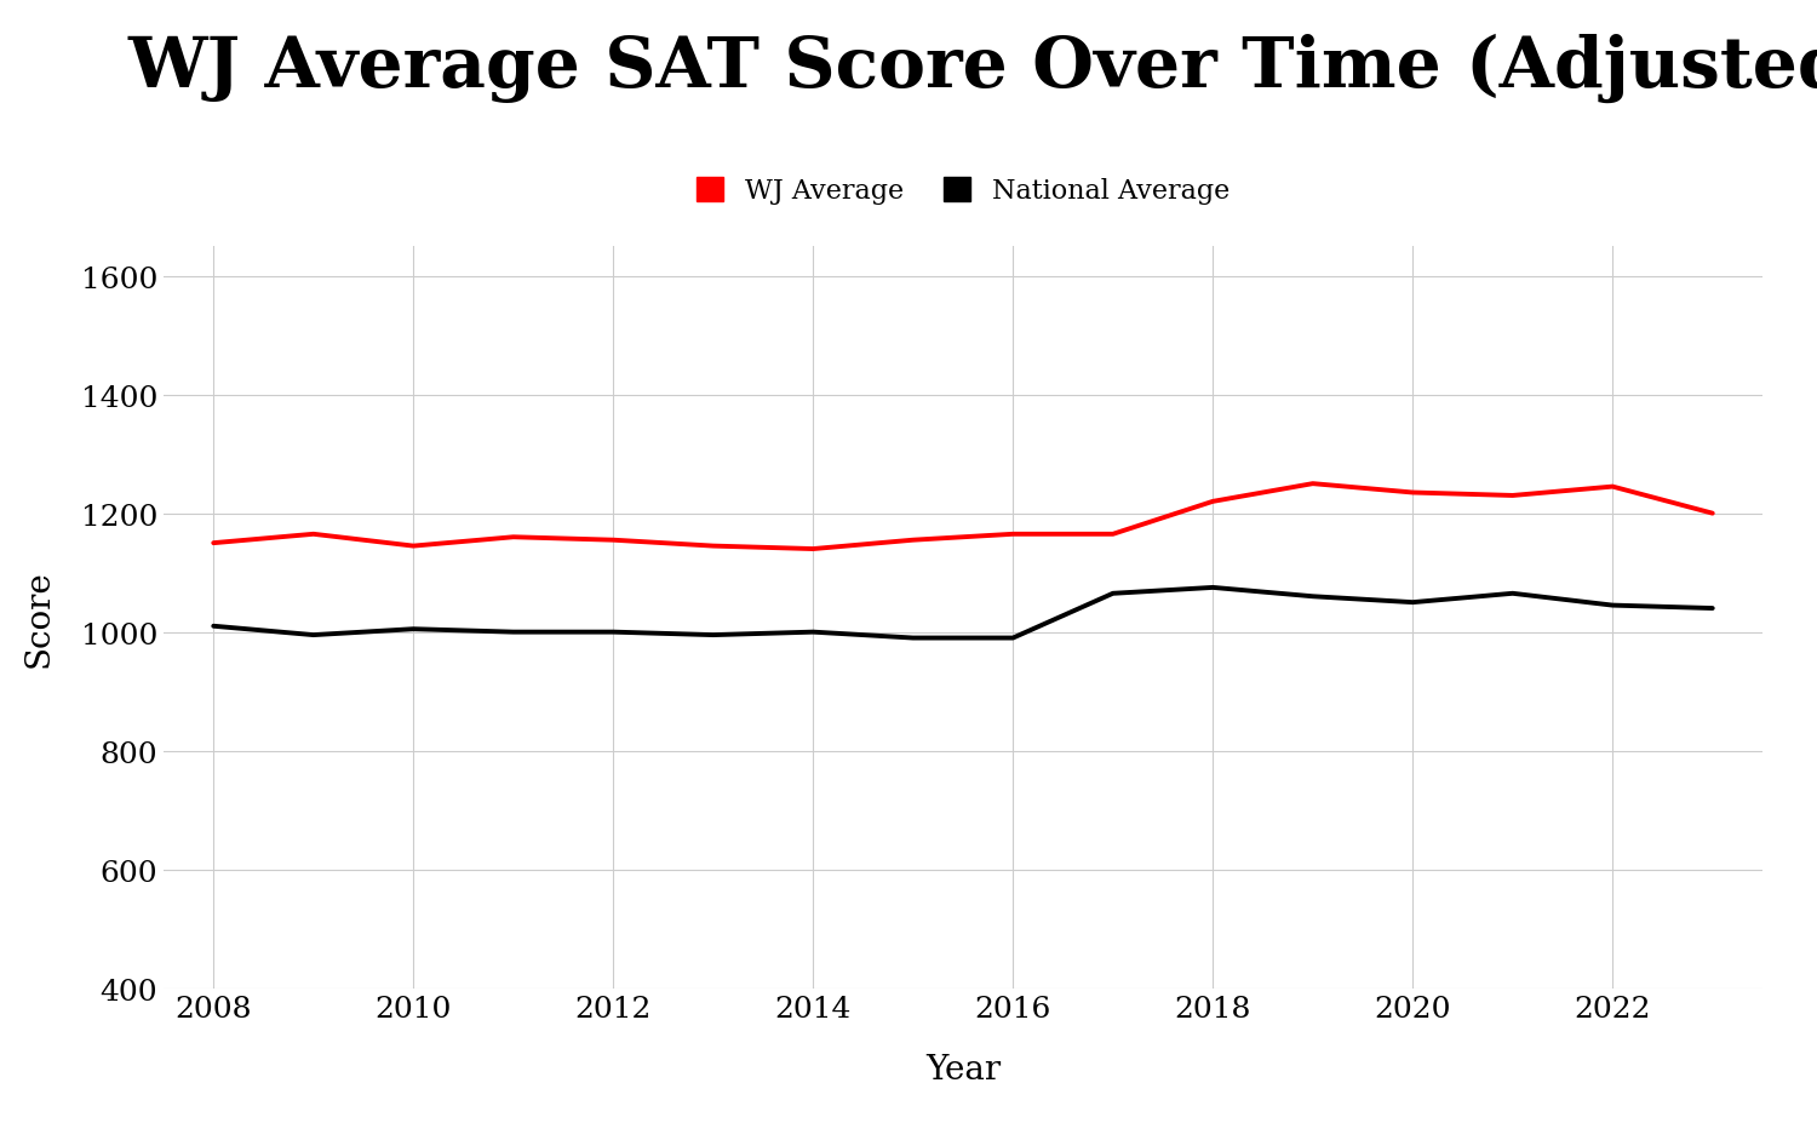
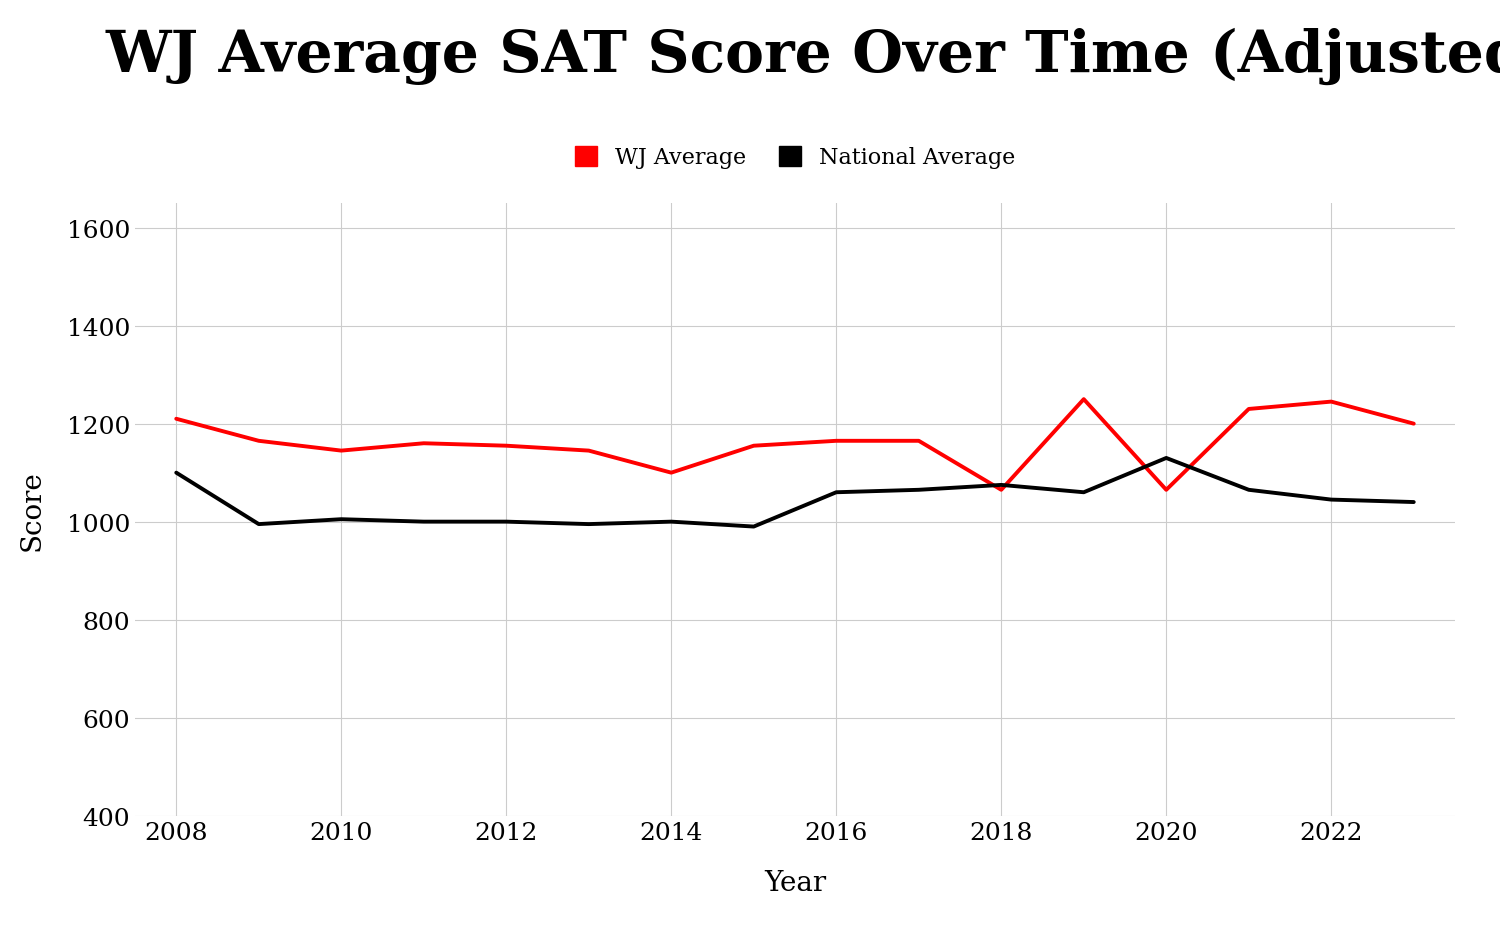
WJ Average/2008: 1150 -> 1210
National Average/2008: 1010 -> 1100
WJ Average/2014: 1140 -> 1100
National Average/2016: 990 -> 1060
WJ Average/2018: 1220 -> 1065
WJ Average/2020: 1235 -> 1065
National Average/2020: 1050 -> 1130
